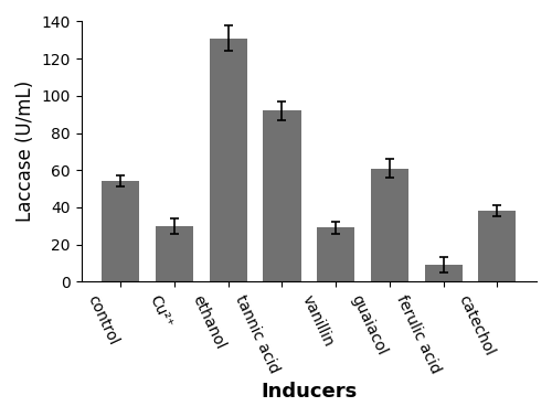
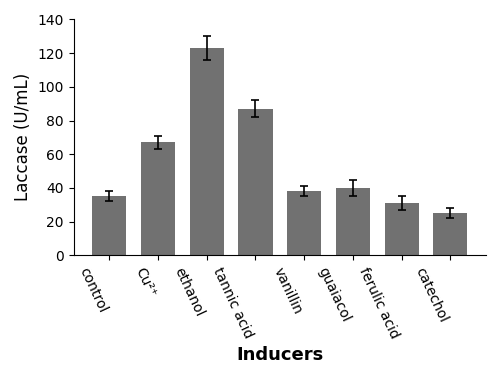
control: 54 -> 35
Cu²⁺: 30 -> 67
ethanol: 131 -> 123
tannic acid: 92 -> 87
vanillin: 29 -> 38
guaiacol: 61 -> 40
ferulic acid: 9 -> 31
catechol: 38 -> 25
